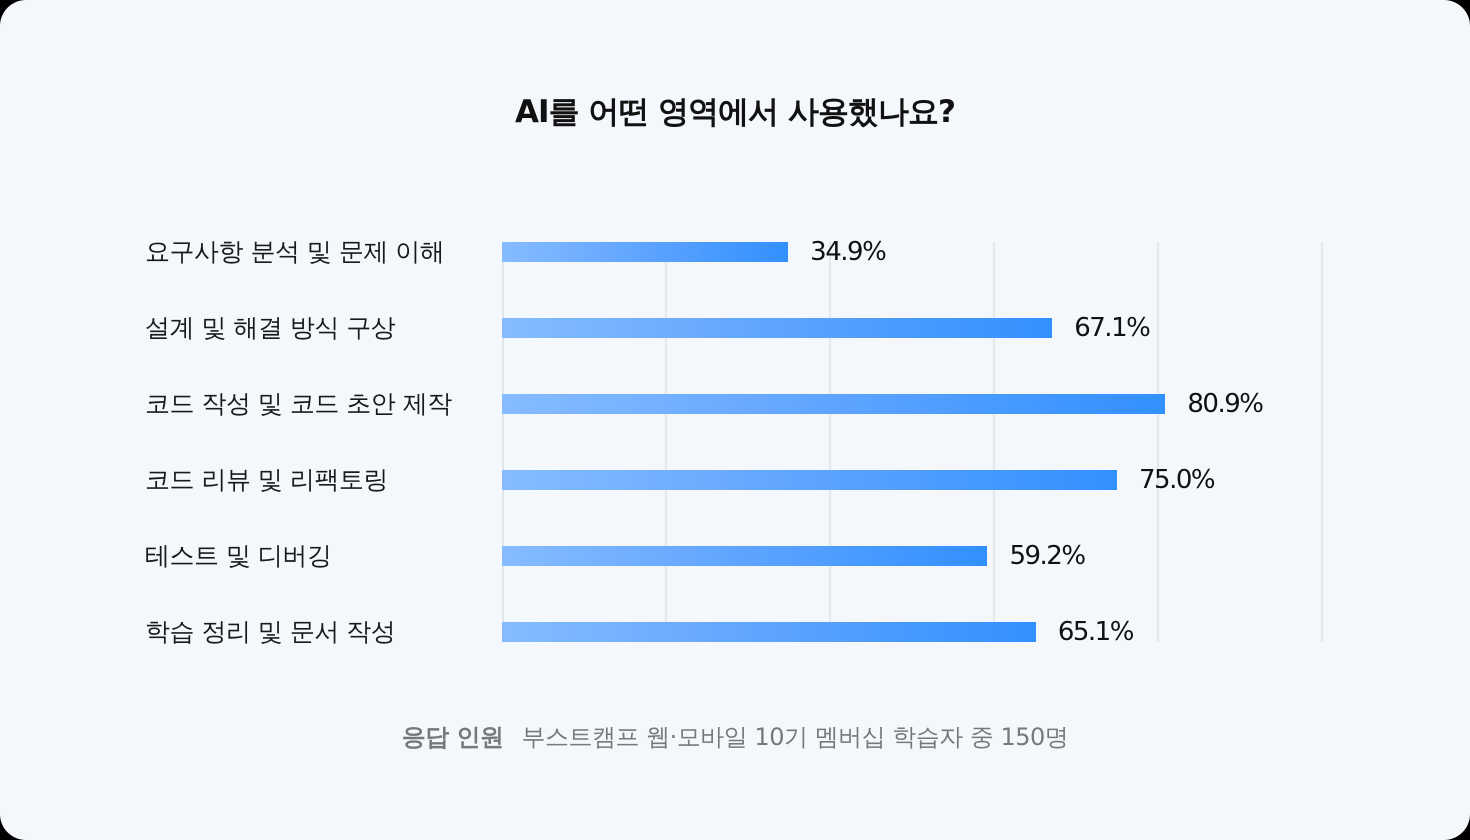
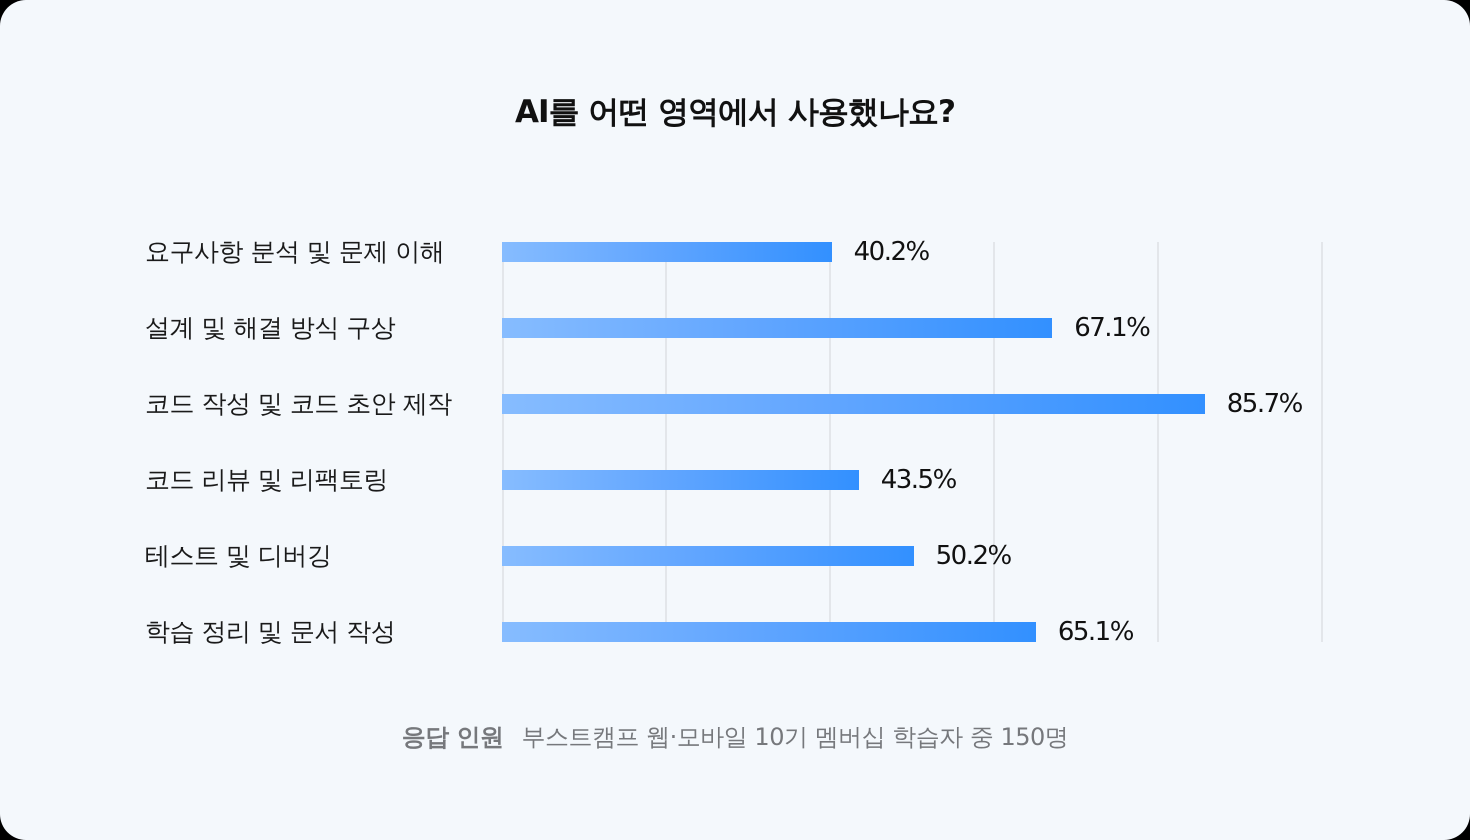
요구사항 분석 및 문제 이해: 34.9% -> 40.2%
코드 작성 및 코드 초안 제작: 80.9% -> 85.7%
코드 리뷰 및 리팩토링: 75.0% -> 43.5%
테스트 및 디버깅: 59.2% -> 50.2%
